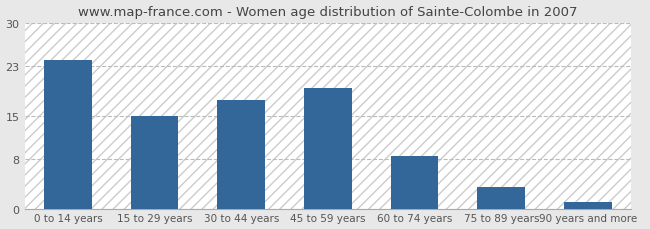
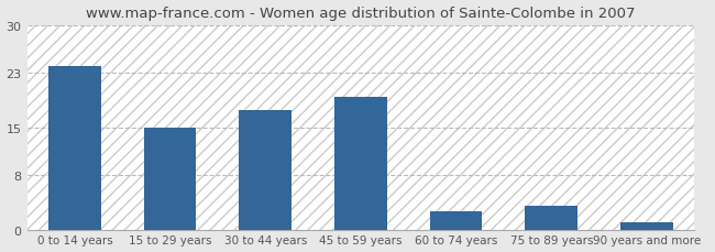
60 to 74 years: 8.5 -> 2.6
